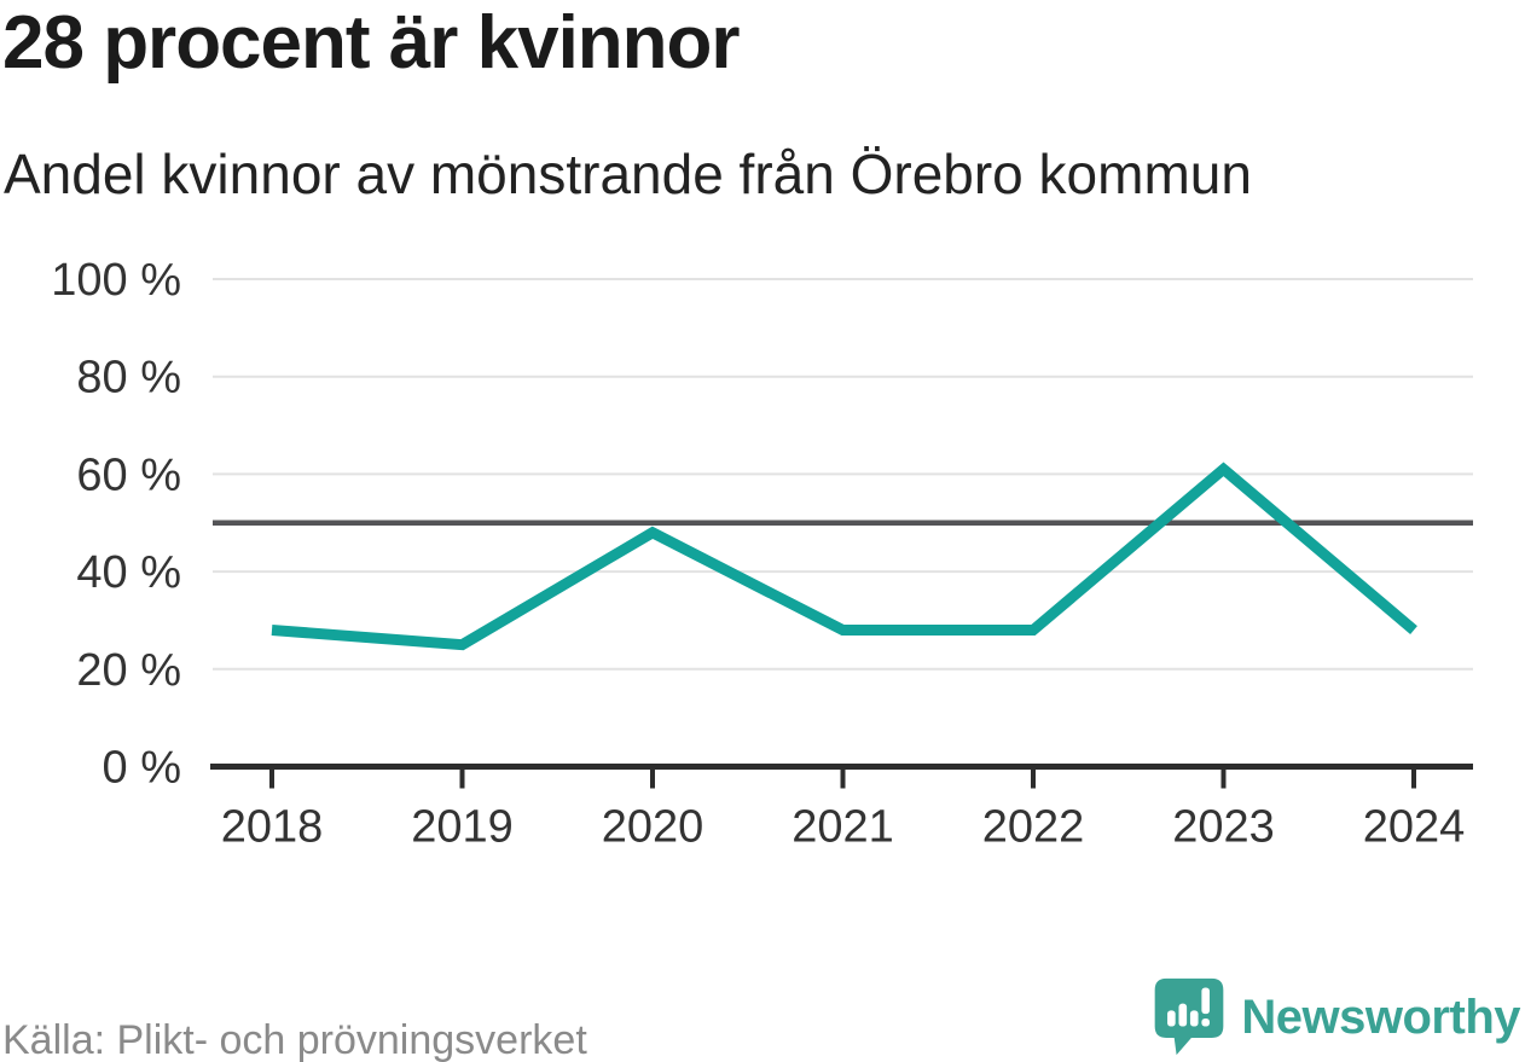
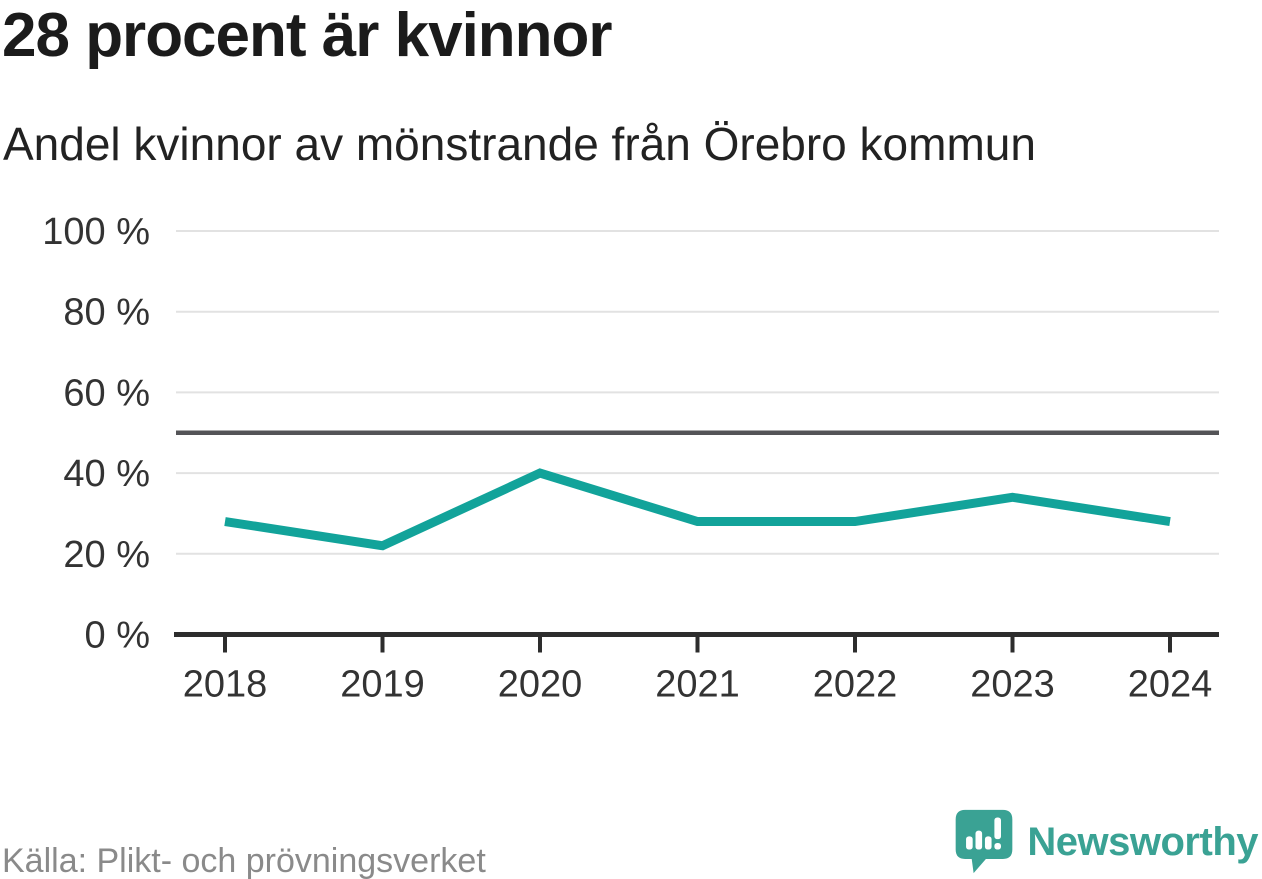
2019: 25% -> 22%
2020: 48% -> 40%
2023: 61% -> 34%
